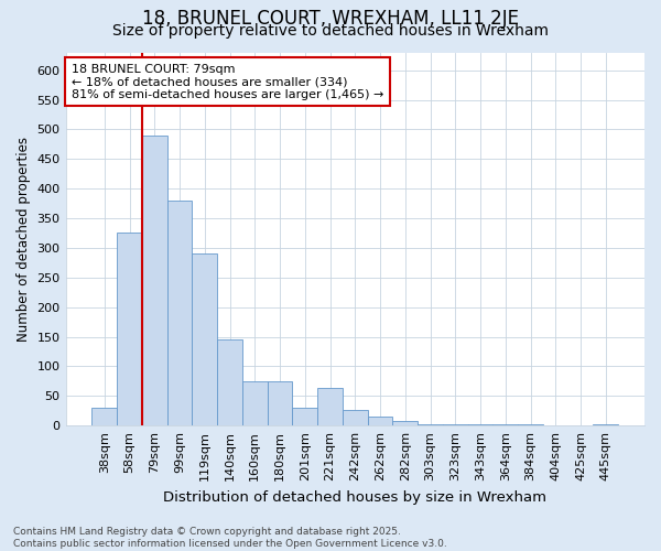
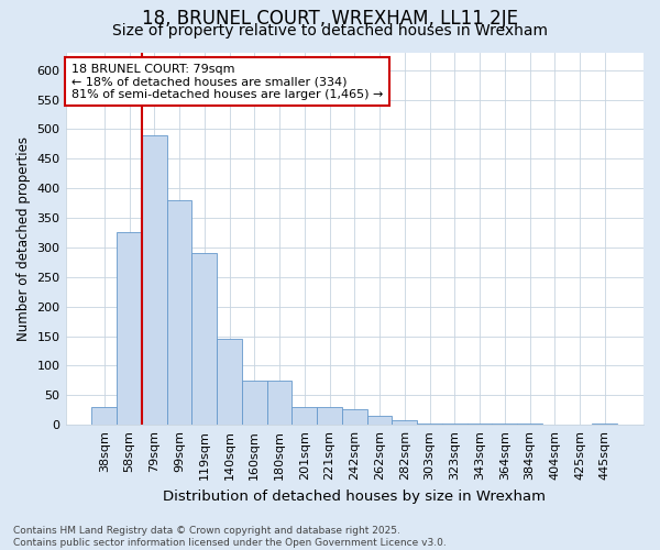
221sqm: 64 -> 30
